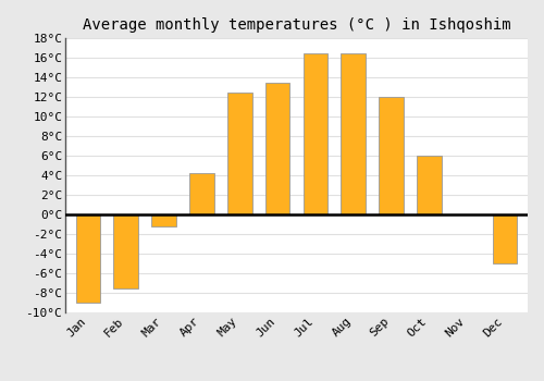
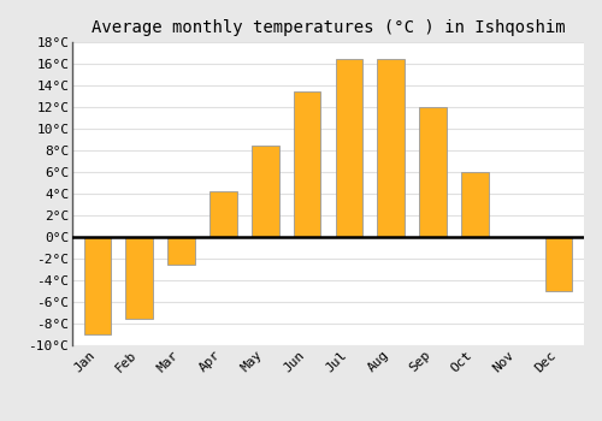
Mar: -1.2°C -> -2.5°C
May: 12.4°C -> 8.5°C
